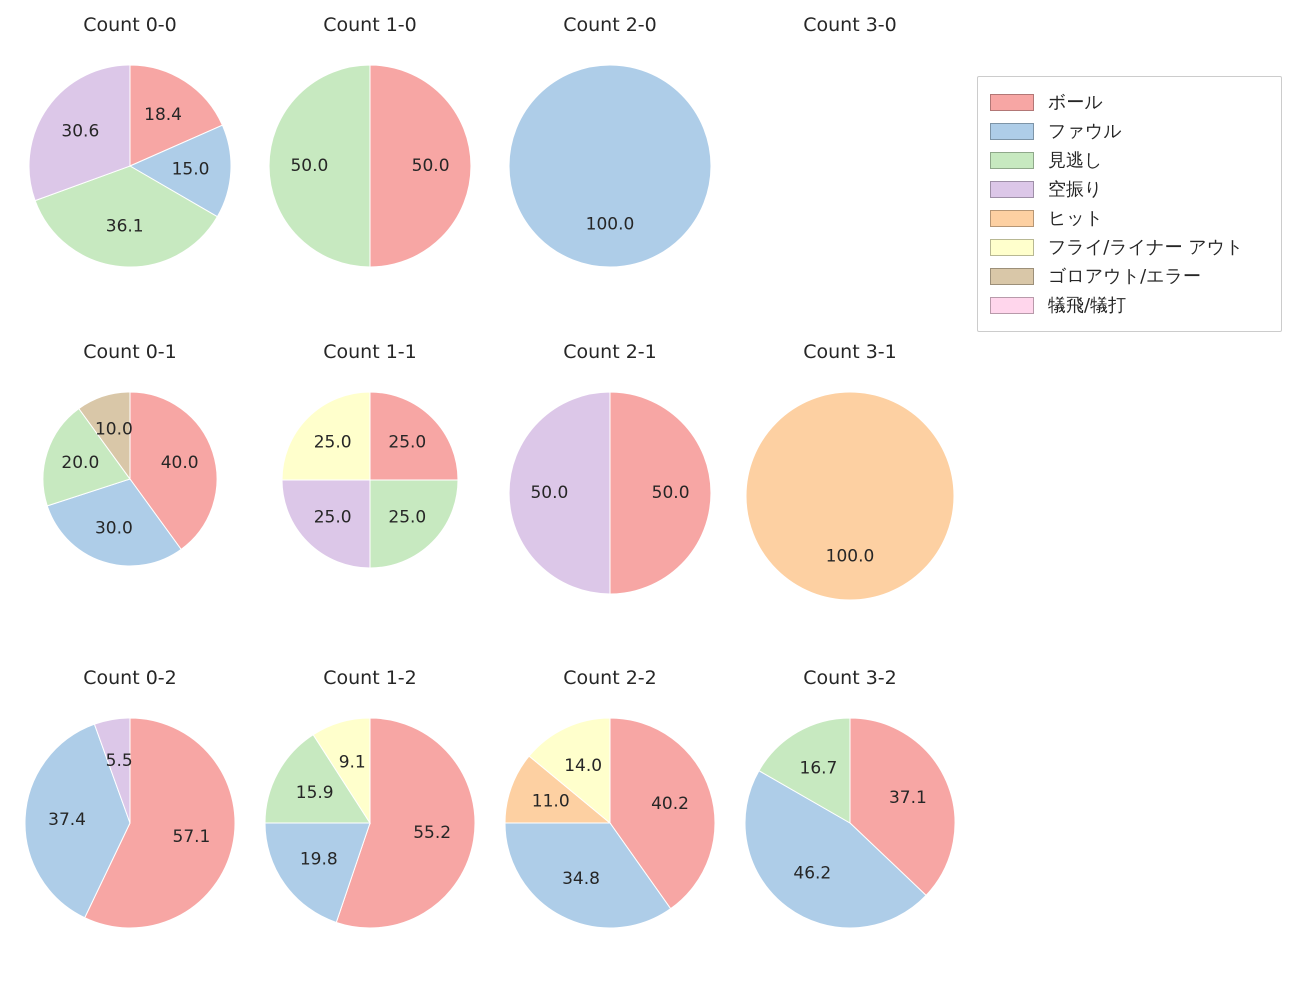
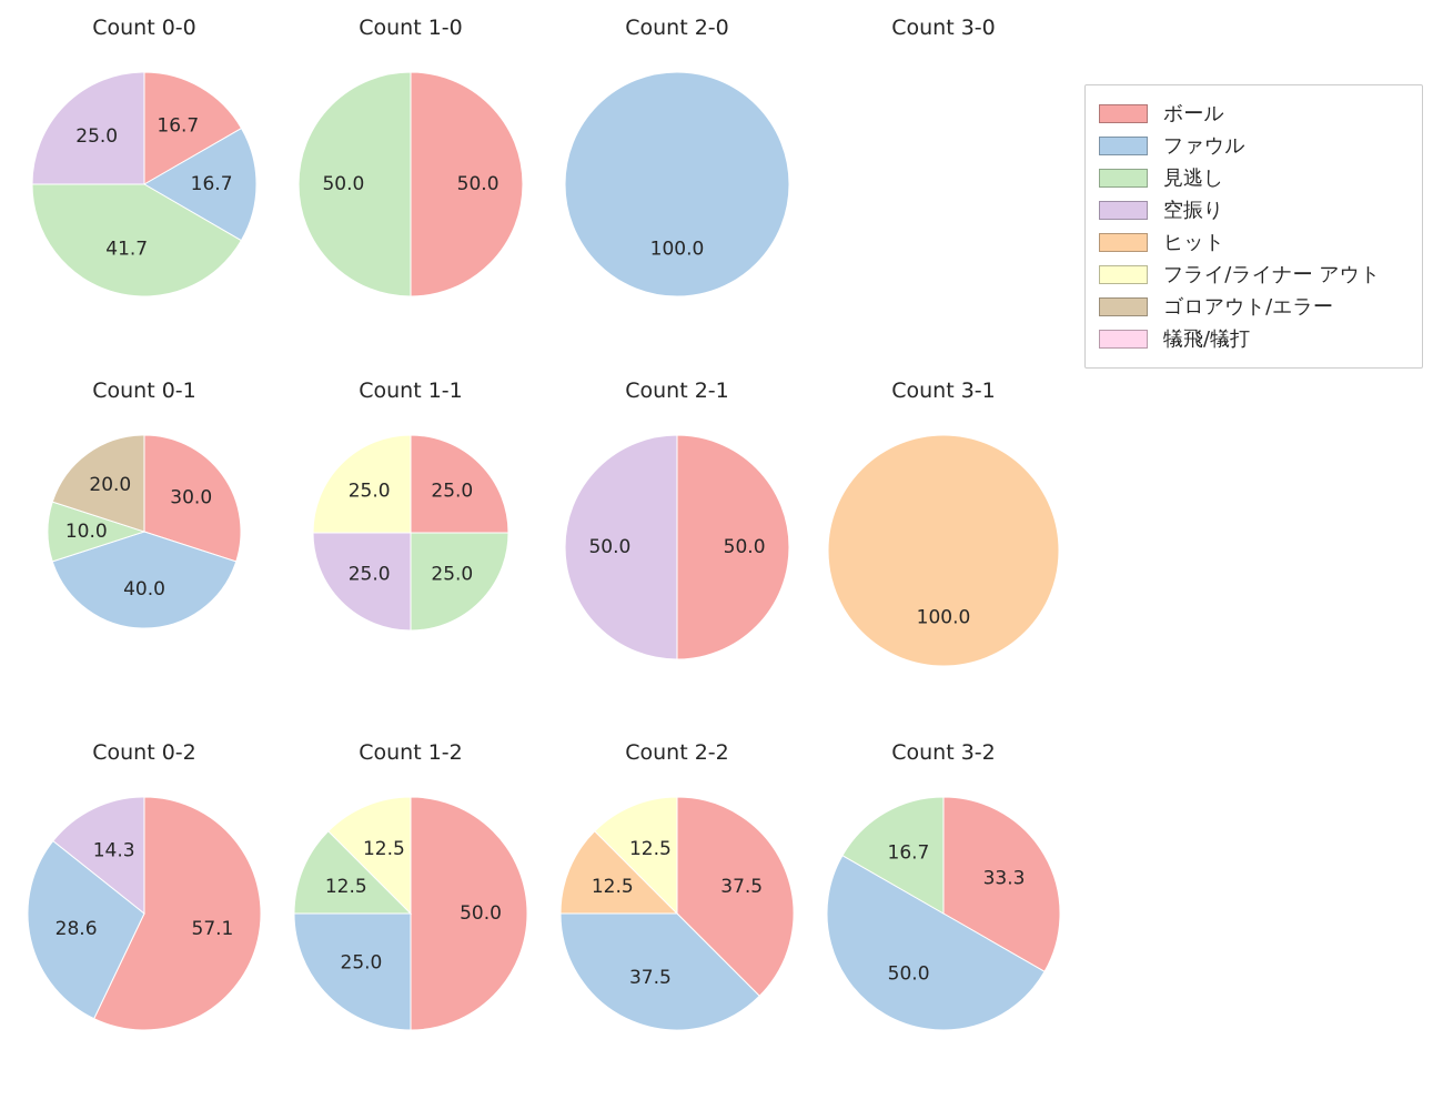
Count 0-0/ボール: 18.4 -> 16.7
Count 0-0/ファウル: 15.0 -> 16.7
Count 0-0/見逃し: 36.1 -> 41.7
Count 0-0/空振り: 30.6 -> 25.0
Count 0-1/ボール: 40.0 -> 30.0
Count 0-1/ファウル: 30.0 -> 40.0
Count 0-1/見逃し: 20.0 -> 10.0
Count 0-1/ゴロアウト/エラー: 10.0 -> 20.0
Count 0-2/ファウル: 37.4 -> 28.6
Count 0-2/空振り: 5.5 -> 14.3
Count 1-2/ボール: 55.2 -> 50.0
Count 1-2/ファウル: 19.8 -> 25.0
Count 1-2/見逃し: 15.9 -> 12.5
Count 1-2/フライ/ライナー アウト: 9.1 -> 12.5
Count 2-2/ボール: 40.2 -> 37.5
Count 2-2/ファウル: 34.8 -> 37.5
Count 2-2/ヒット: 11.0 -> 12.5
Count 2-2/フライ/ライナー アウト: 14.0 -> 12.5
Count 3-2/ボール: 37.1 -> 33.3
Count 3-2/ファウル: 46.2 -> 50.0
